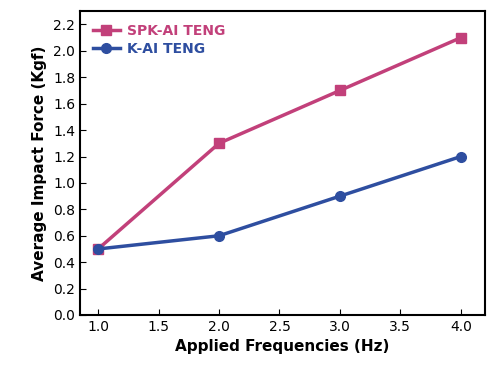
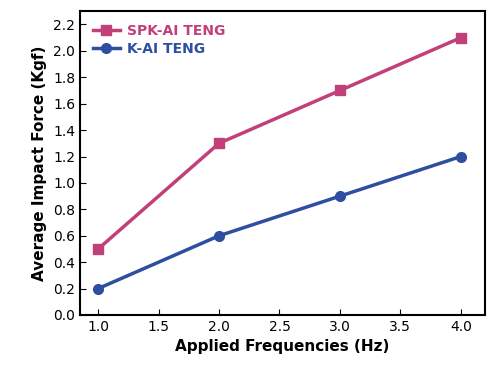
K-AI TENG/1.0: 0.5 -> 0.2
